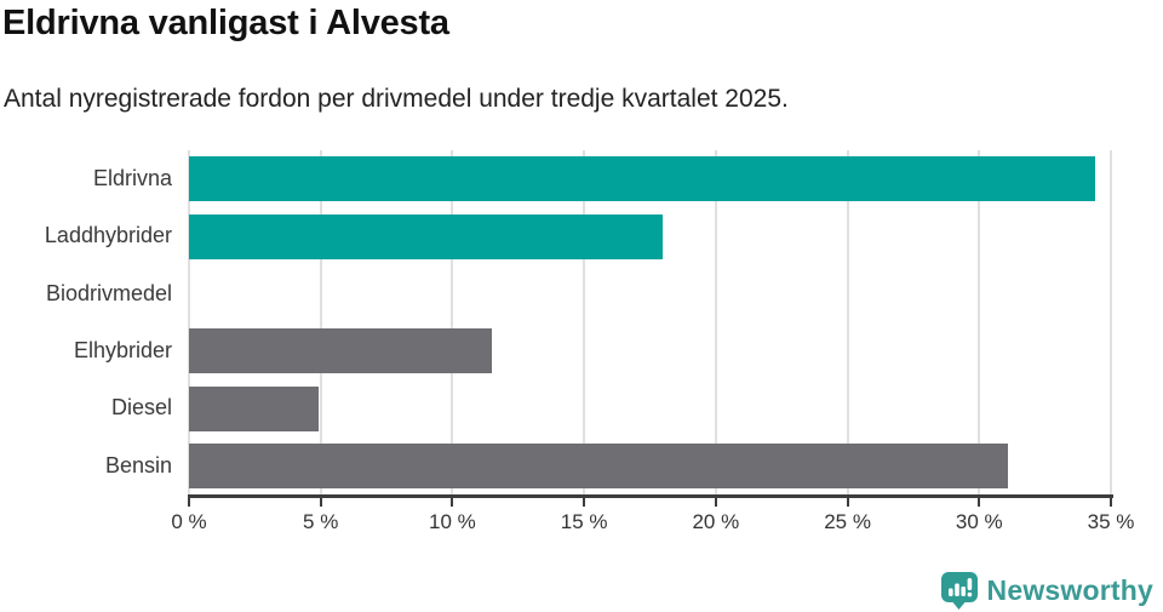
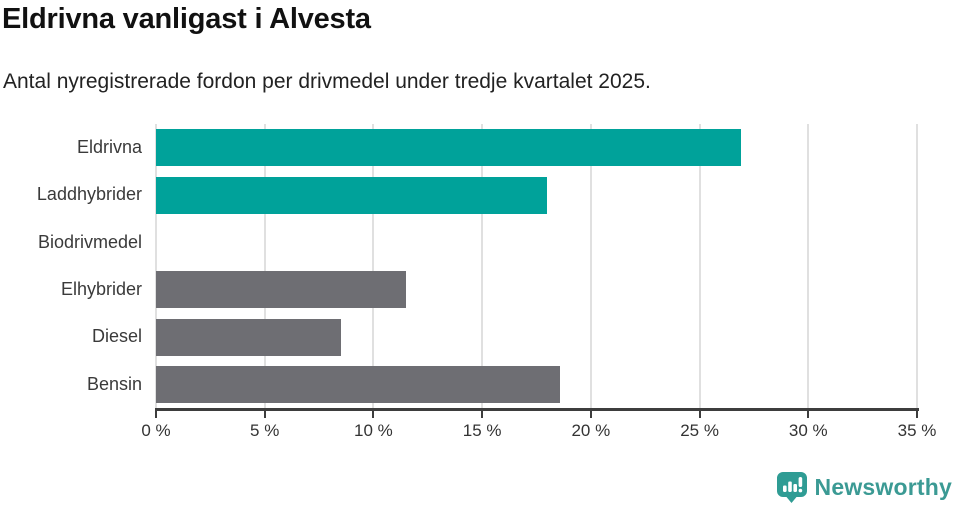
Eldrivna: 34.4% -> 26.9%
Diesel: 4.9% -> 8.5%
Bensin: 31.1% -> 18.6%
